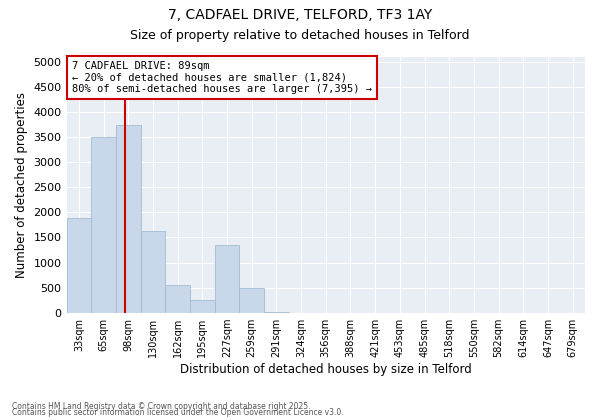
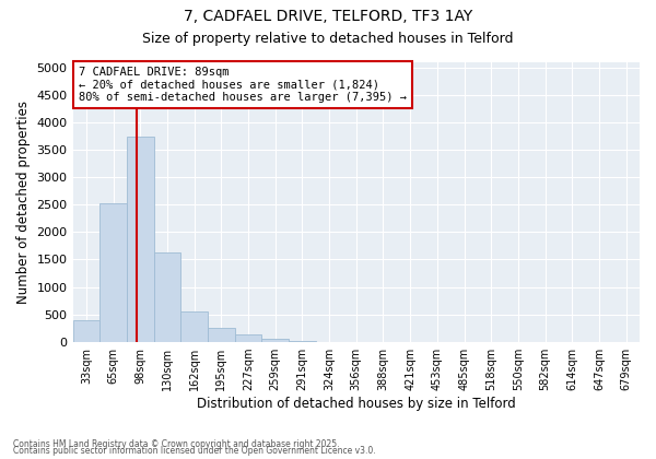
33sqm: 1880 -> 390
65sqm: 3500 -> 2520
227sqm: 1360 -> 120
259sqm: 500 -> 60
